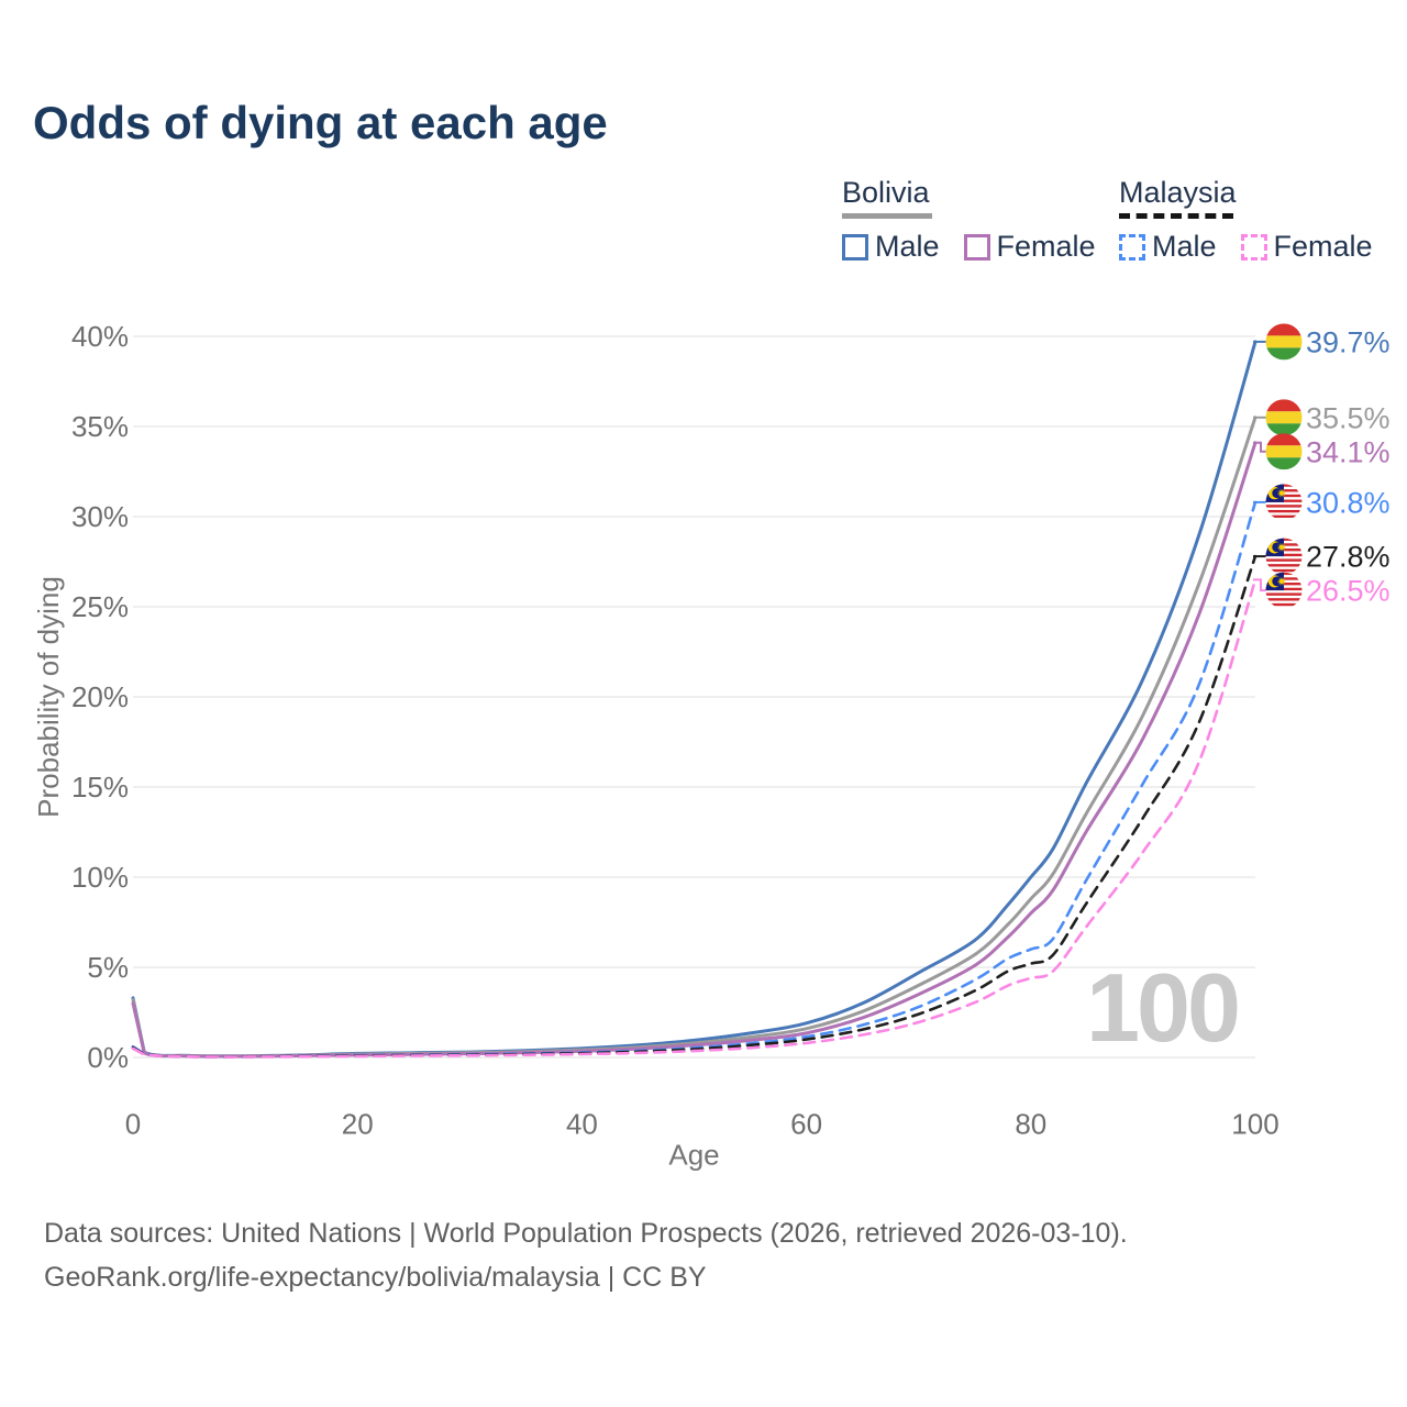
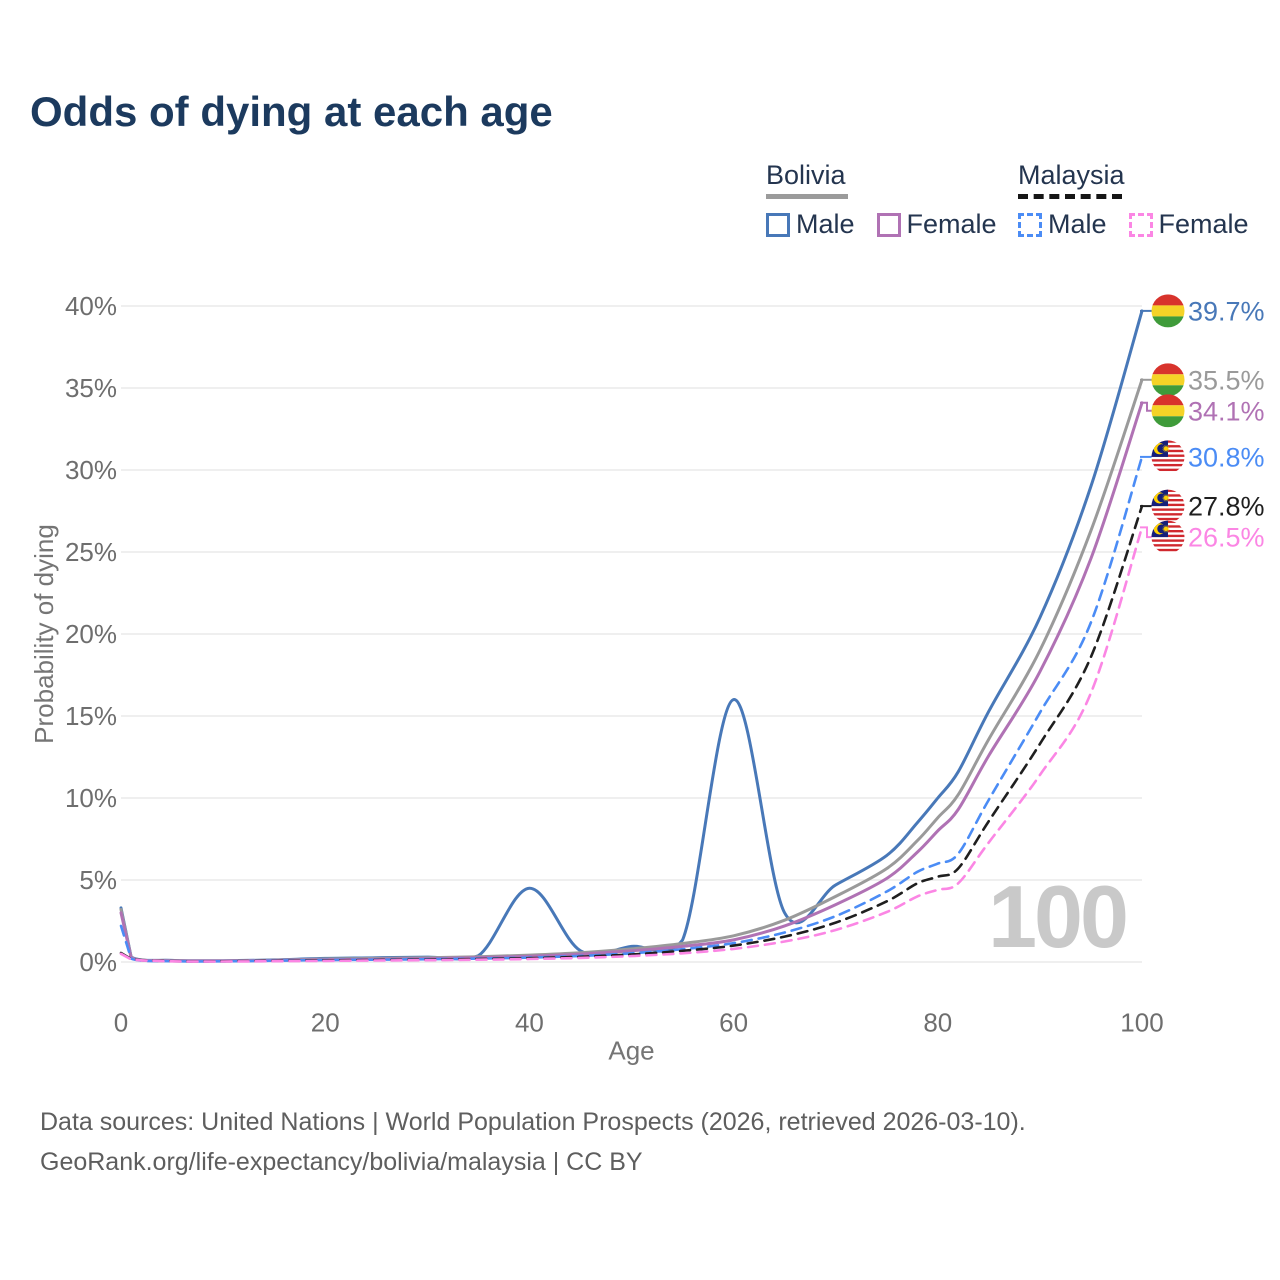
Malaysia Male/0: 0.6% -> 2.2%
Bolivia Male/40: 0.5% -> 4.5%
Bolivia Male/60: 1.9% -> 16.0%
